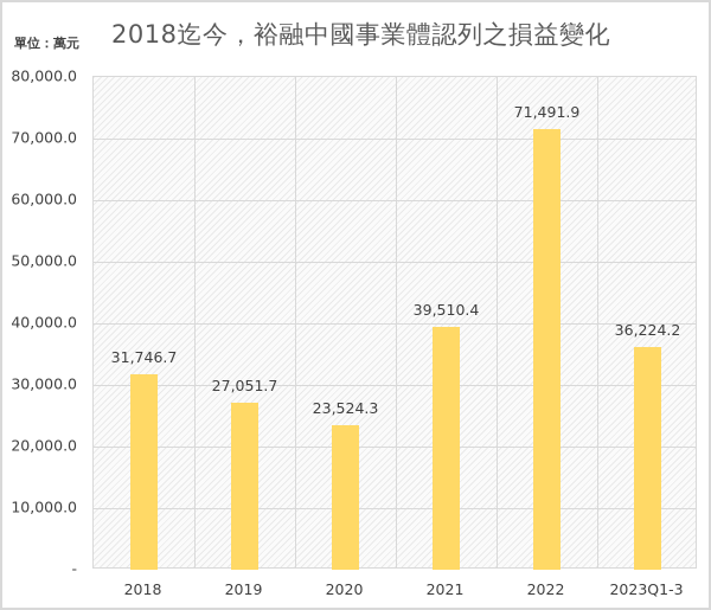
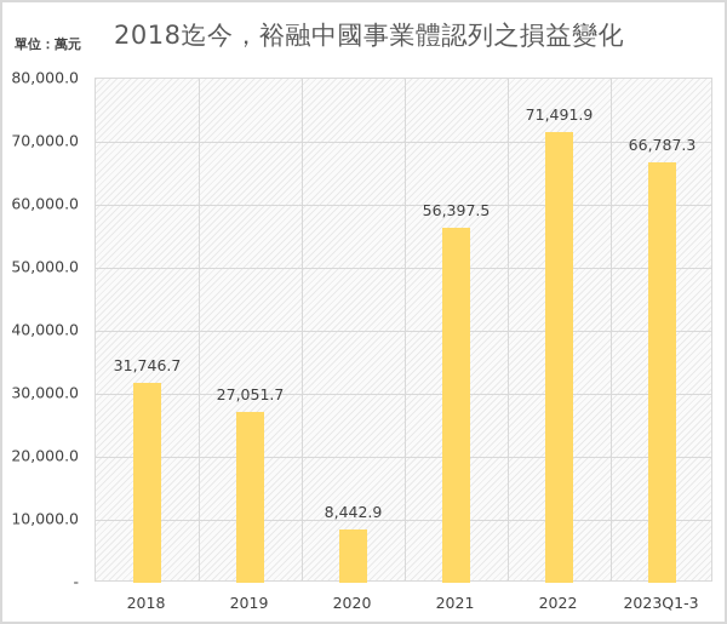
2020: 23,524.3 -> 8,442.9
2021: 39,510.4 -> 56,397.5
2023Q1-3: 36,224.2 -> 66,787.3
